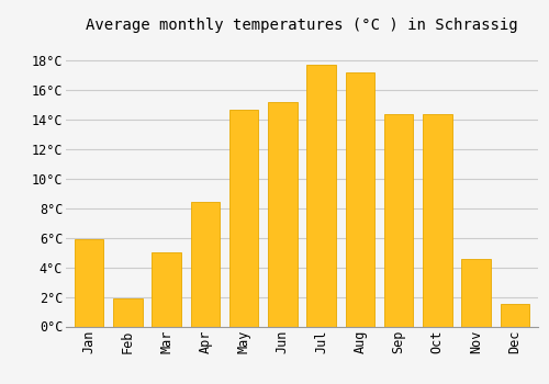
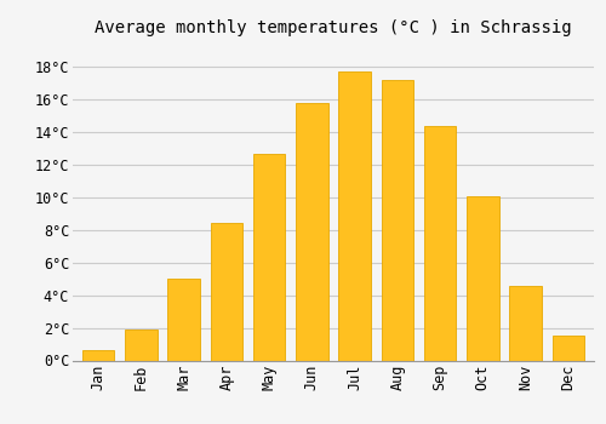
Jan: 5.9°C -> 0.6°C
May: 14.7°C -> 12.7°C
Jun: 15.2°C -> 15.8°C
Oct: 14.4°C -> 10.1°C
